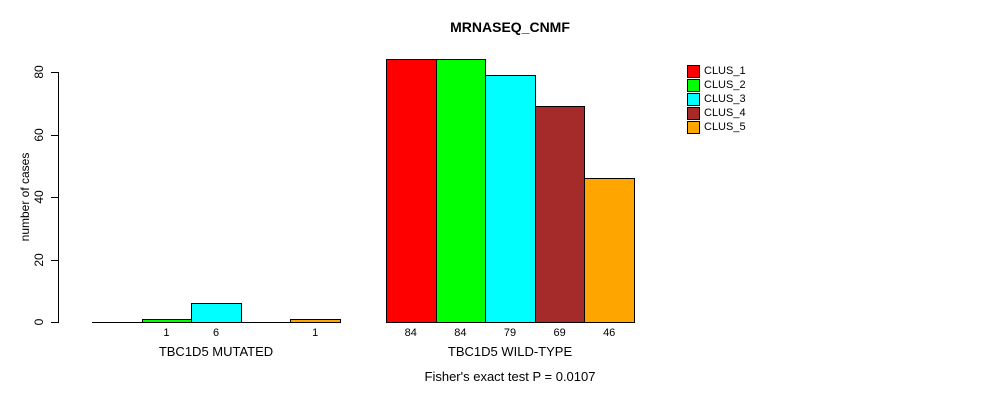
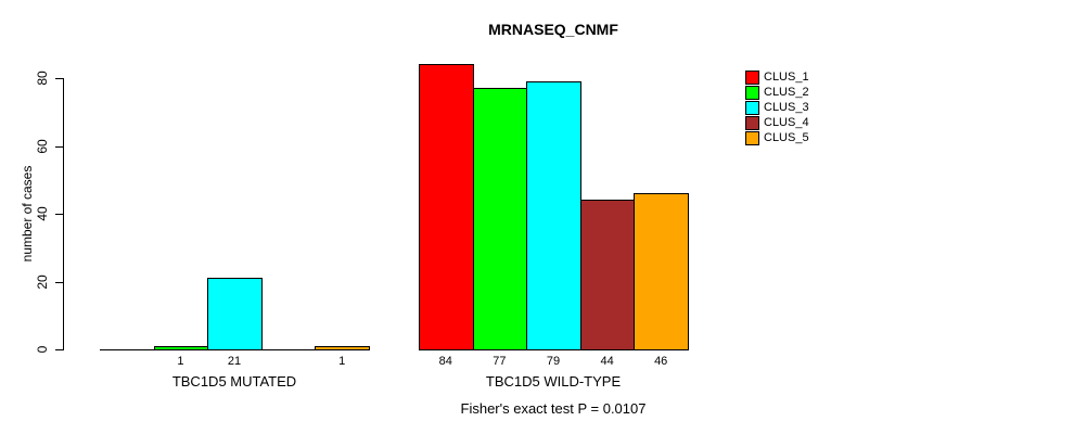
CLUS_3/TBC1D5 MUTATED: 6 -> 21
CLUS_2/TBC1D5 WILD-TYPE: 84 -> 77
CLUS_4/TBC1D5 WILD-TYPE: 69 -> 44
